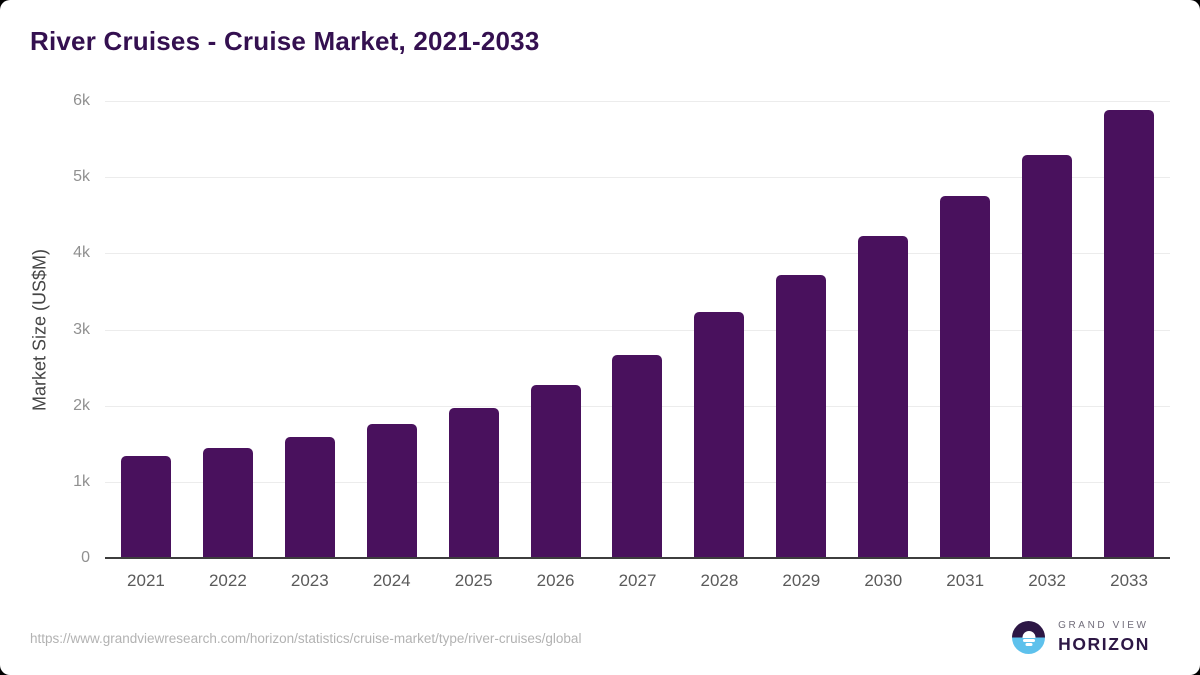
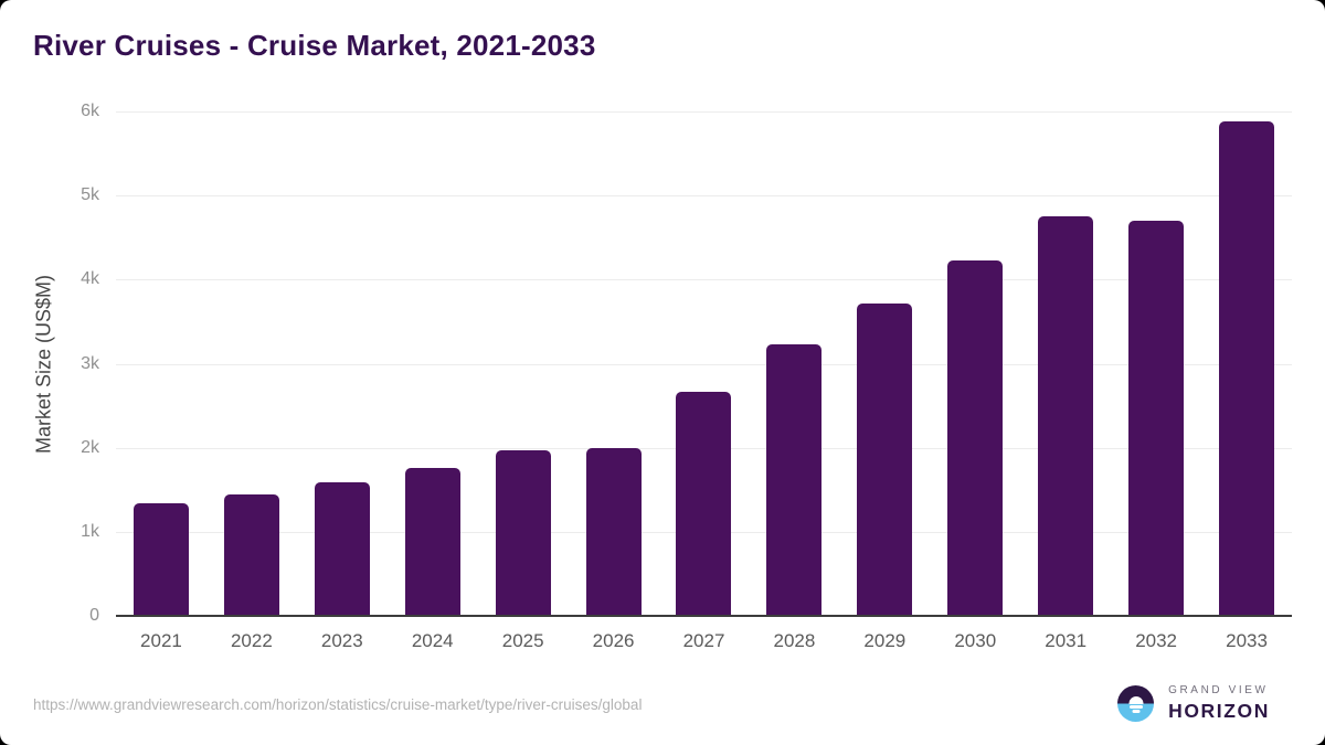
2026: 2.3k -> 2.0k
2032: 5.3k -> 4.7k
